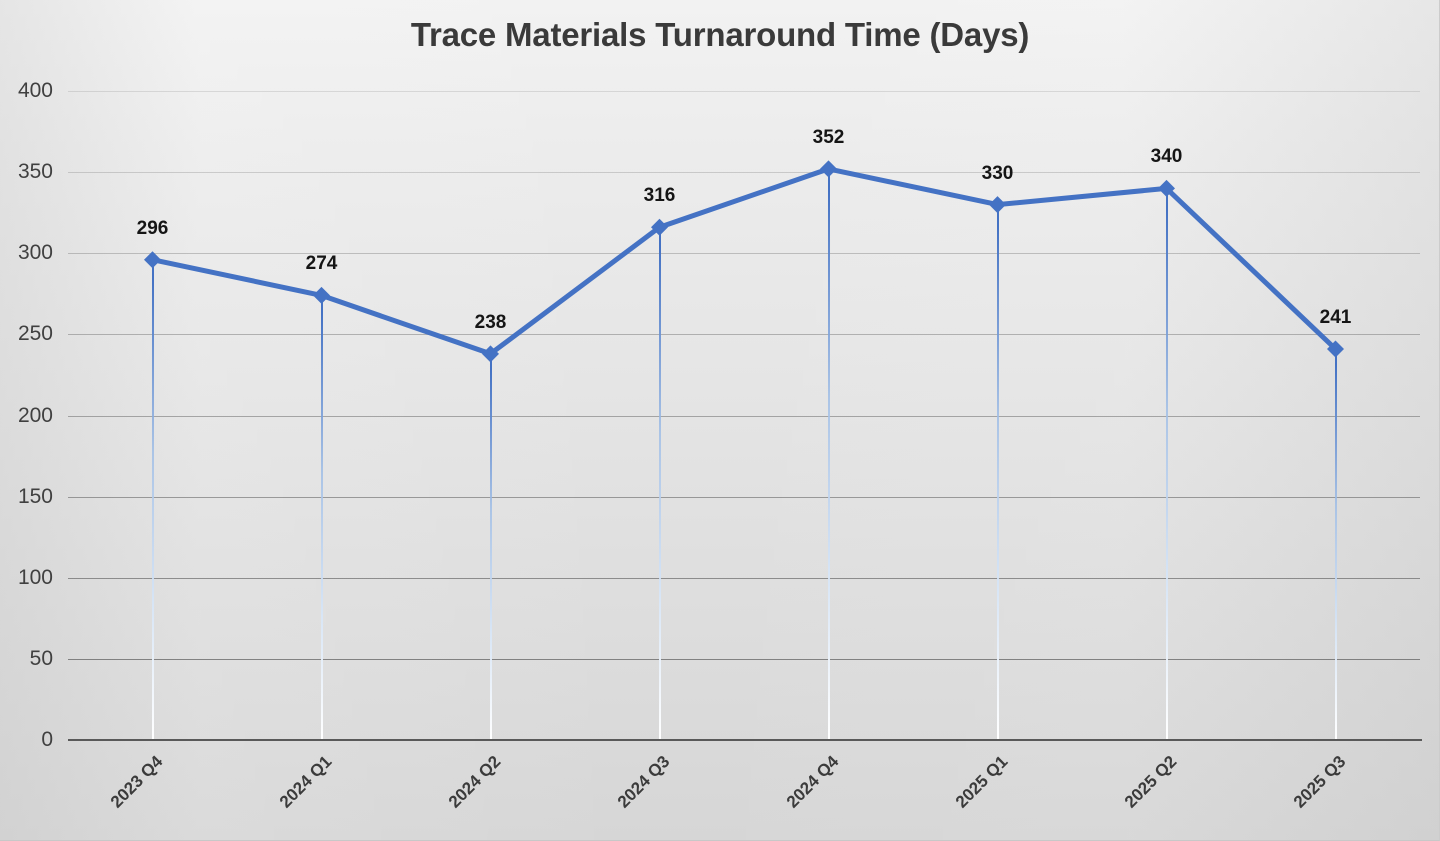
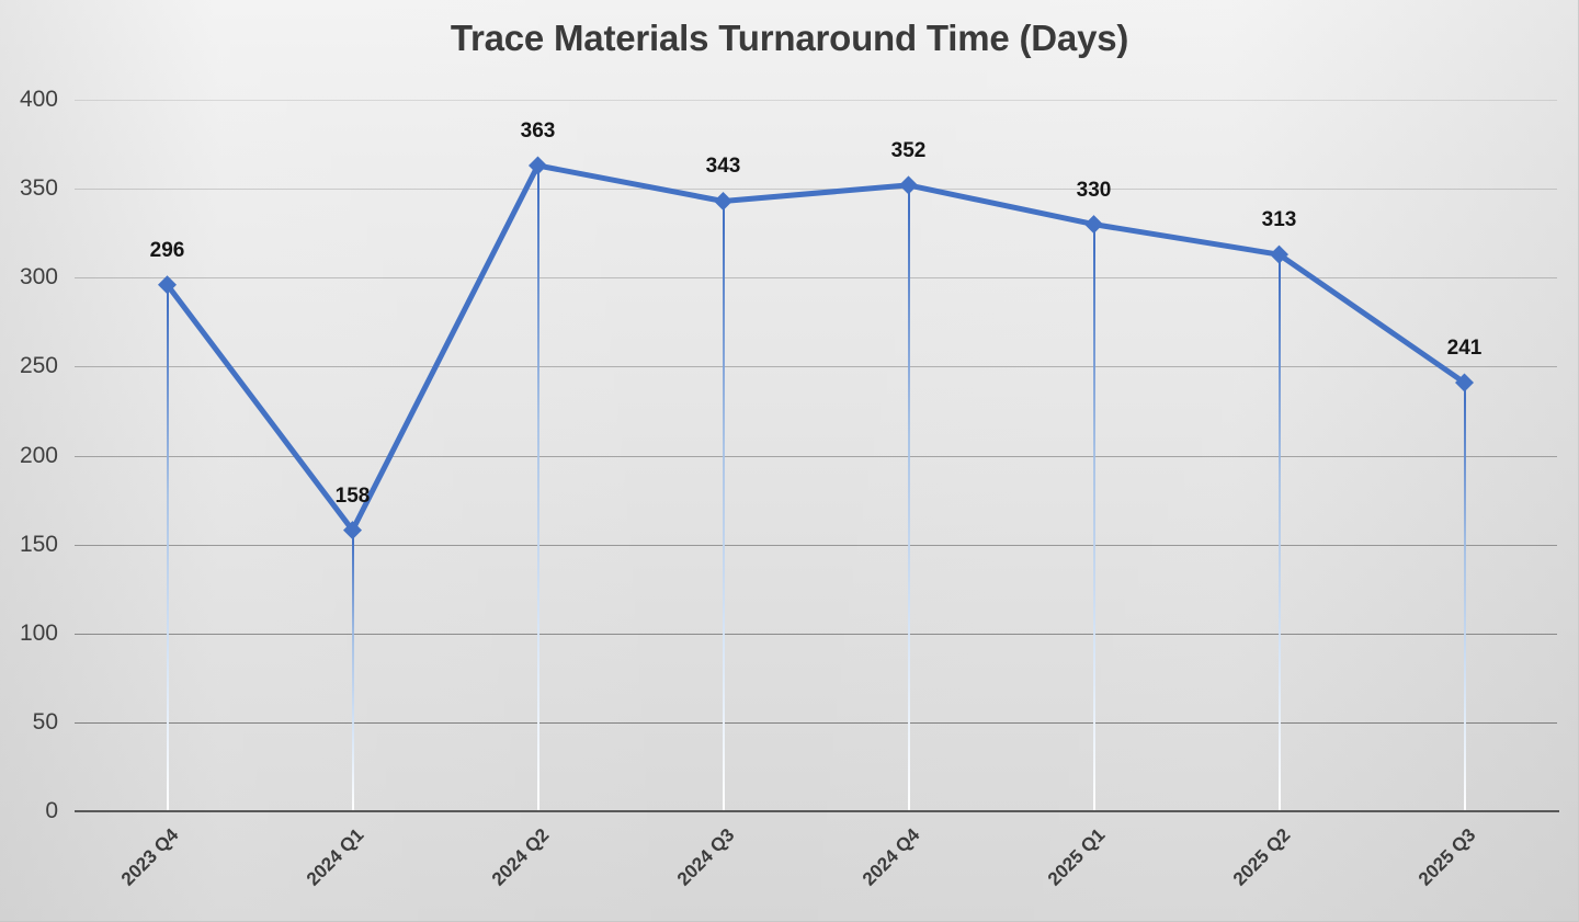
2024 Q1: 274 -> 158
2024 Q2: 238 -> 363
2024 Q3: 316 -> 343
2025 Q2: 340 -> 313
